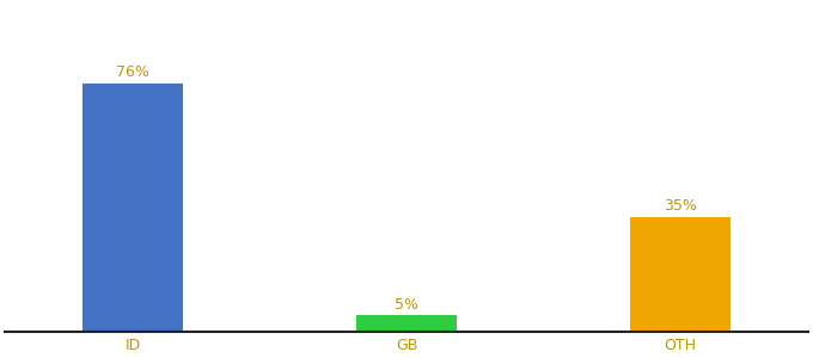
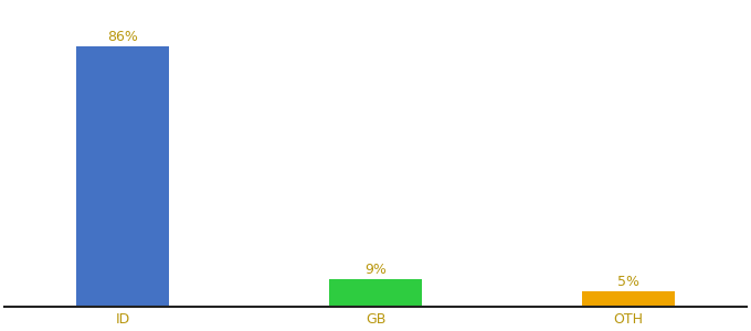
ID: 76% -> 86%
GB: 5% -> 9%
OTH: 35% -> 5%
